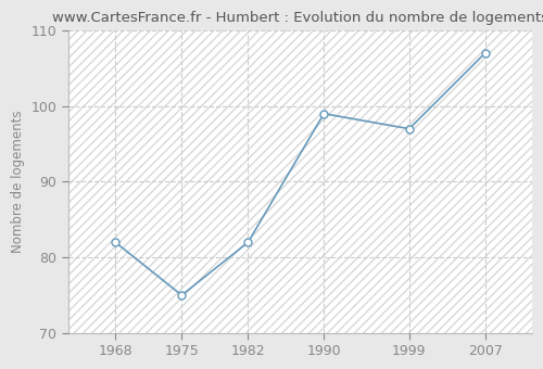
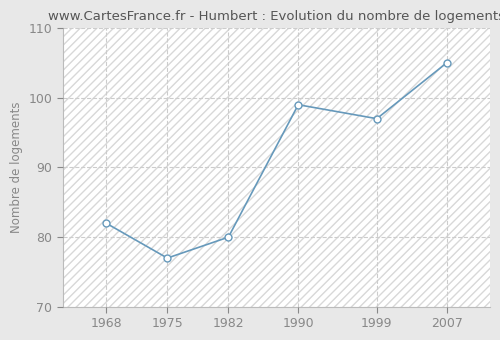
1975: 75 -> 77
1982: 82 -> 80
2007: 107 -> 105
